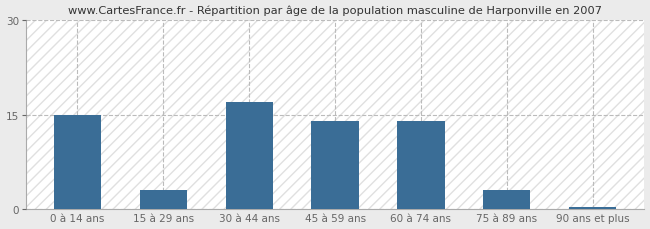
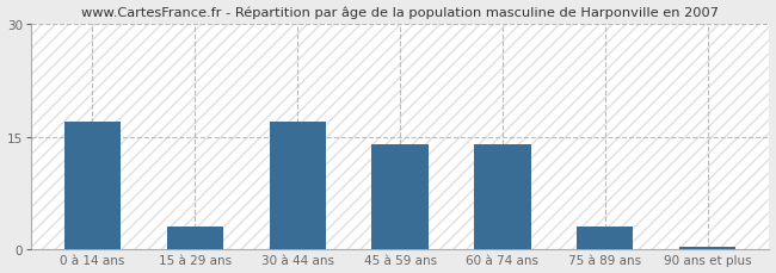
0 à 14 ans: 15.0 -> 17.0
